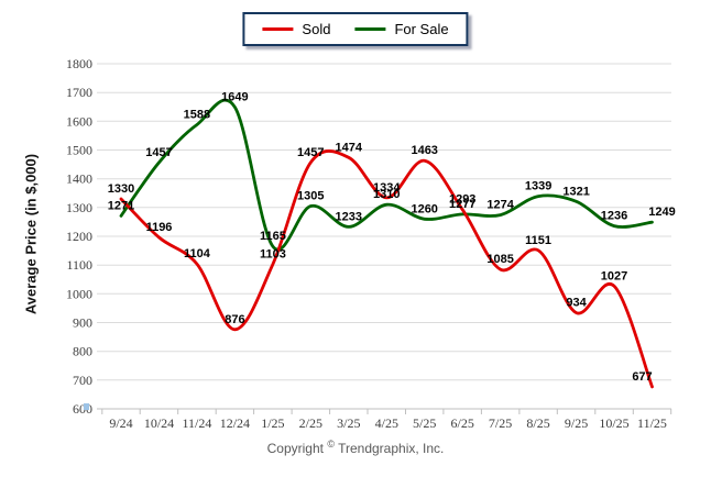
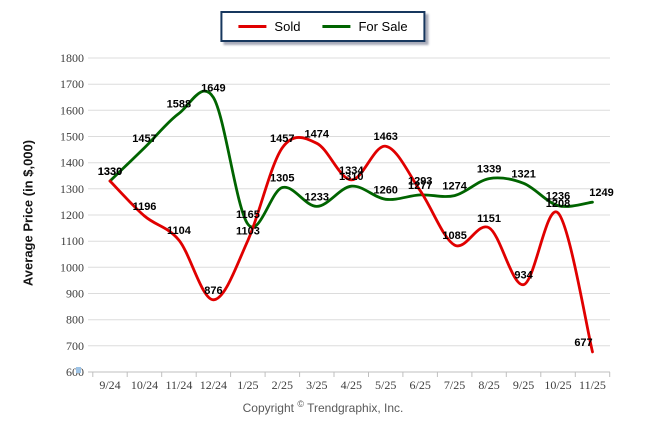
For Sale/9/24: 1271 -> 1330
Sold/10/25: 1027 -> 1208
